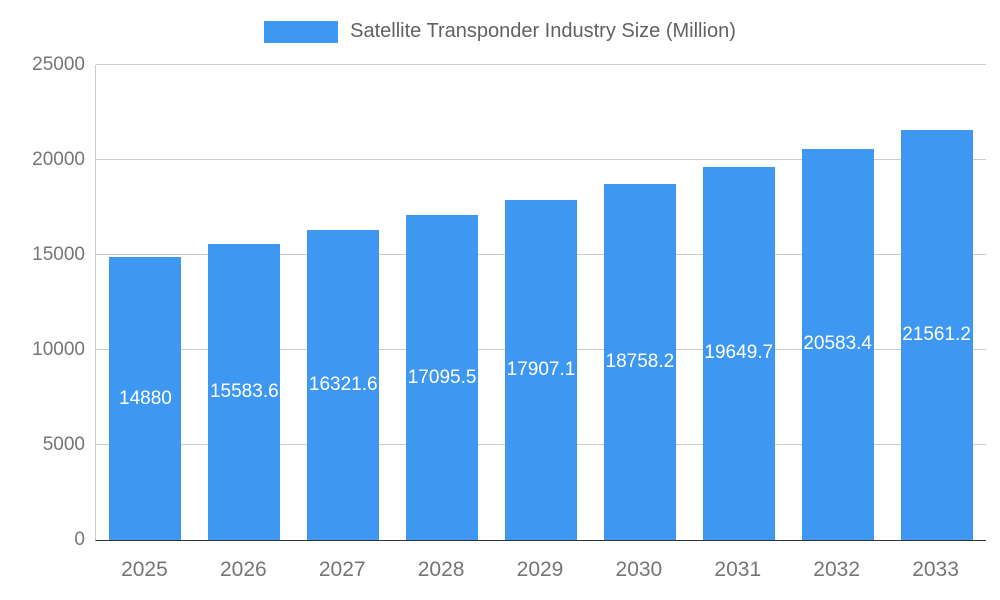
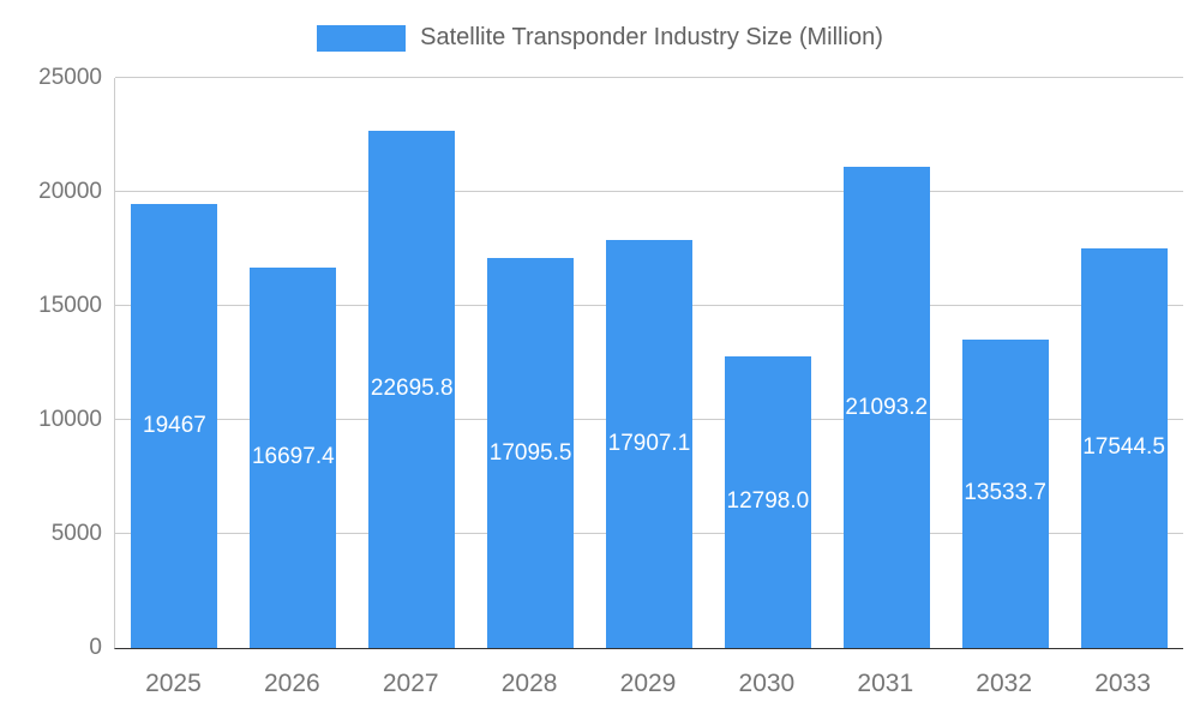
2025: 14880 -> 19467
2026: 15583.6 -> 16697.4
2027: 16321.6 -> 22695.8
2030: 18758.2 -> 12798.0
2031: 19649.7 -> 21093.2
2032: 20583.4 -> 13533.7
2033: 21561.2 -> 17544.5
